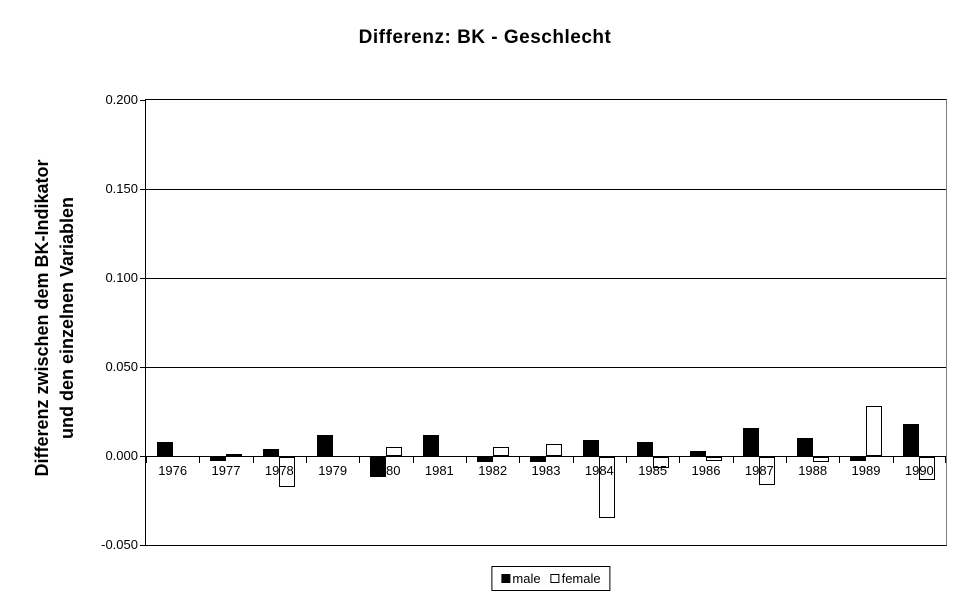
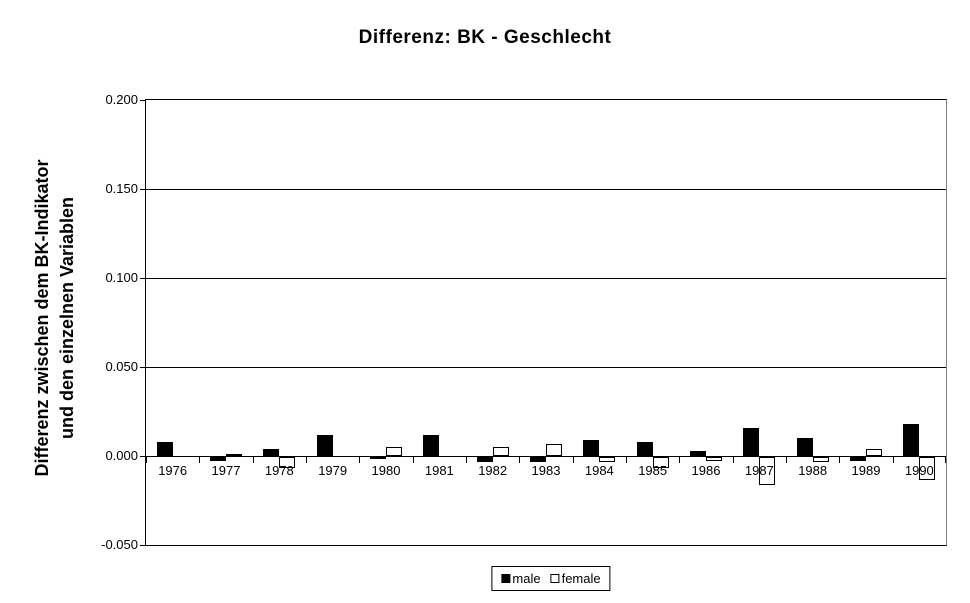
female/1978: -0.017 -> -0.006
male/1980: -0.011 -> -0.001
female/1984: -0.034 -> -0.003
female/1989: 0.028 -> 0.004
